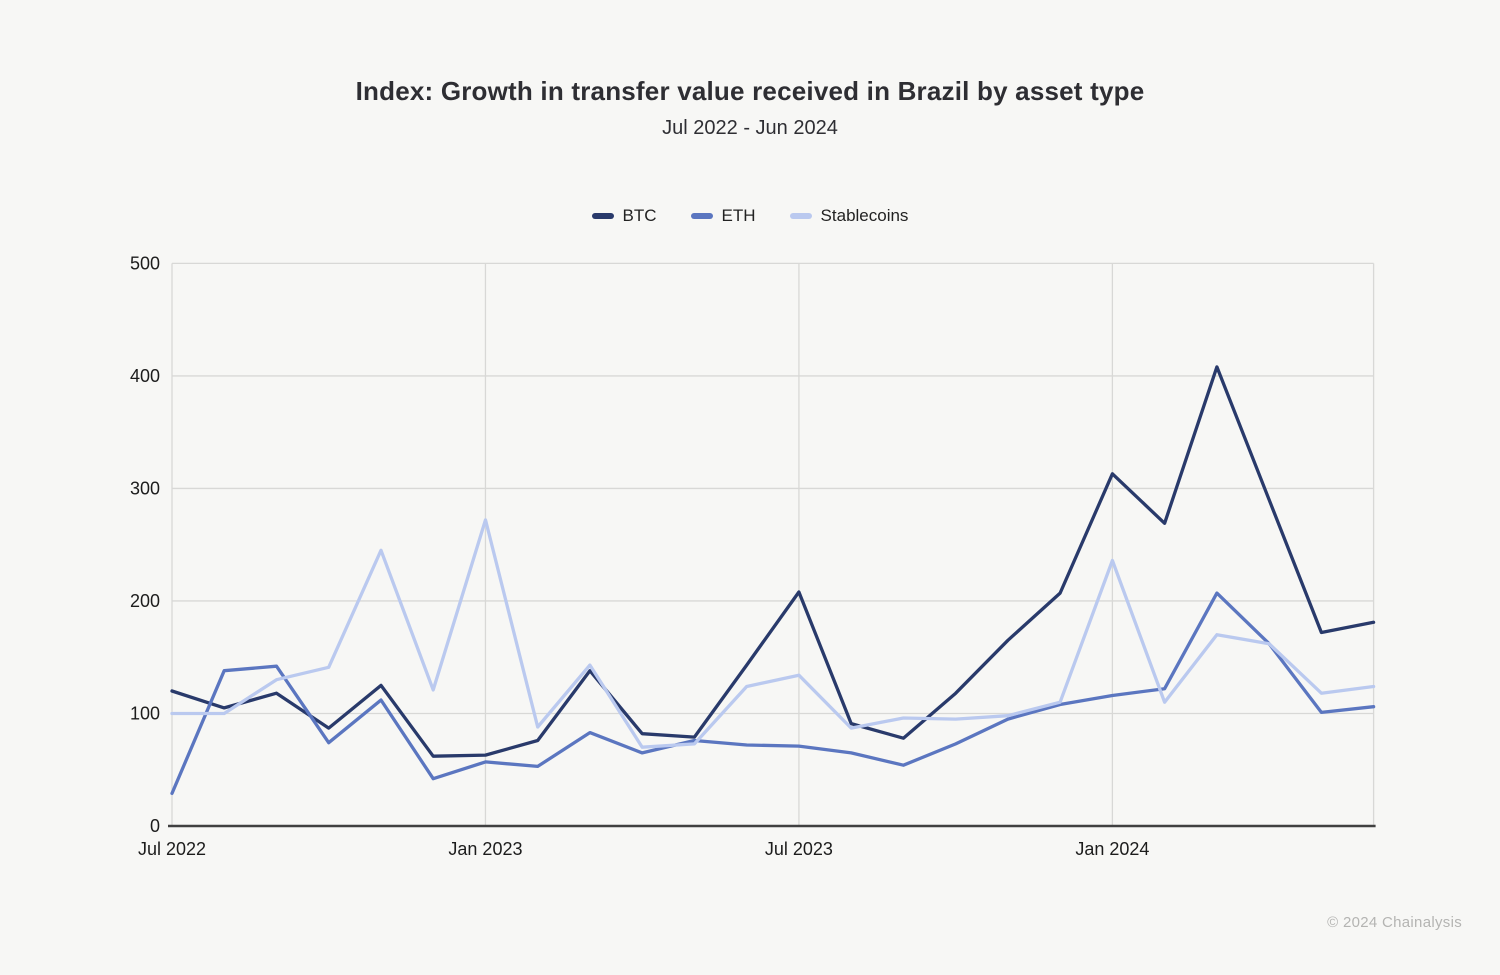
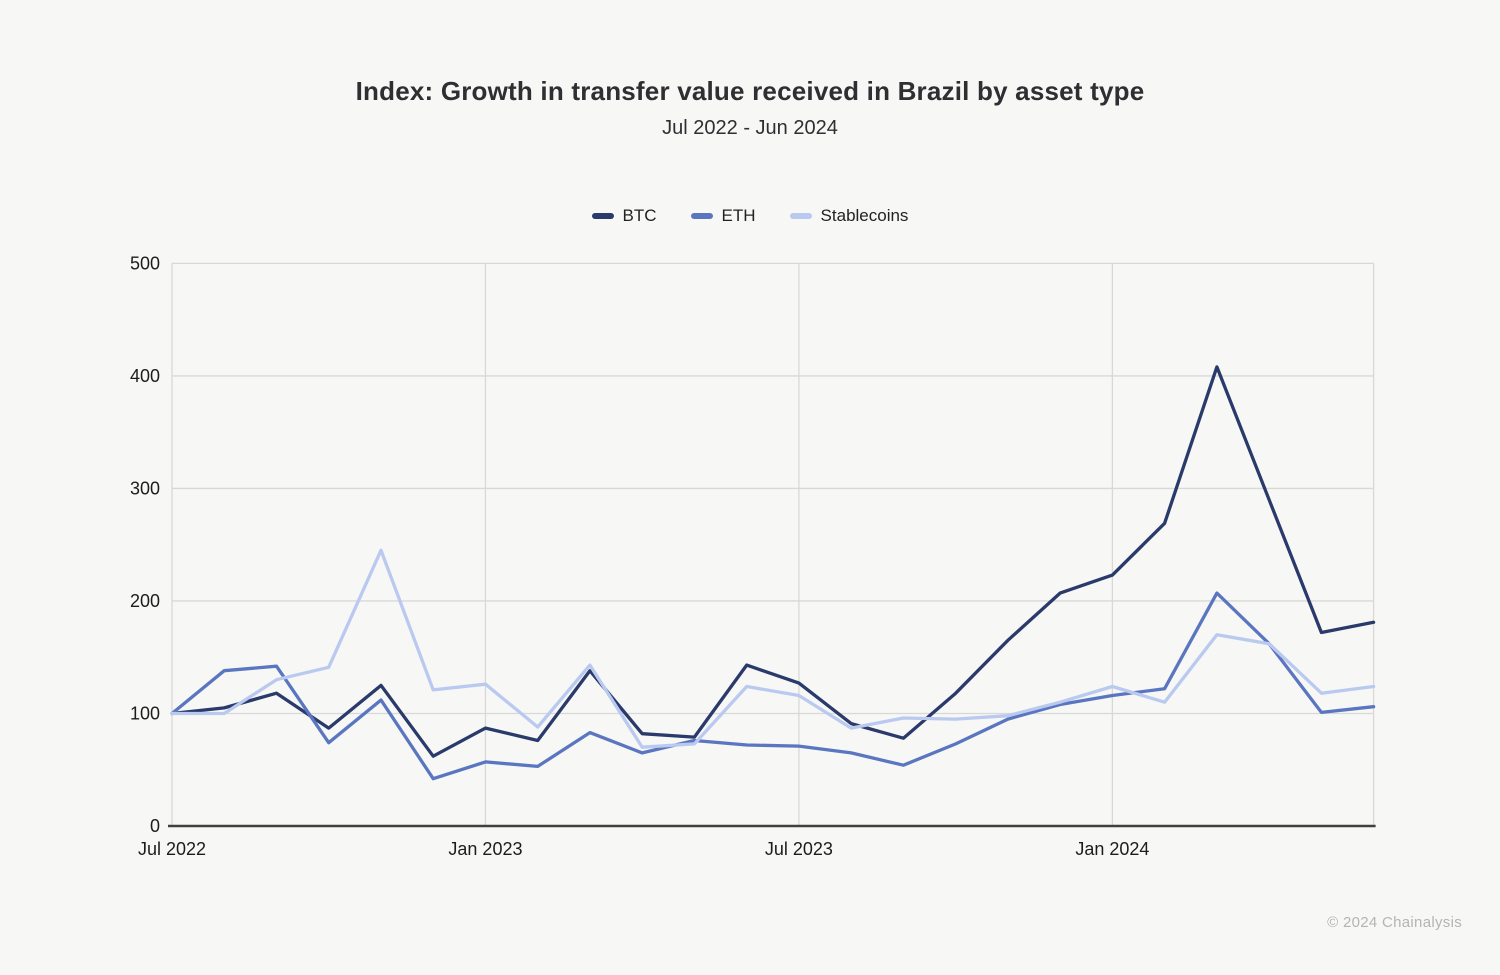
BTC/Jul 2022: 120 -> 100
ETH/Jul 2022: 29 -> 100
BTC/Jan 2023: 63 -> 87
Stablecoins/Jan 2023: 272 -> 126
BTC/Jul 2023: 208 -> 127
Stablecoins/Jul 2023: 134 -> 116
BTC/Jan 2024: 313 -> 223
Stablecoins/Jan 2024: 236 -> 124
